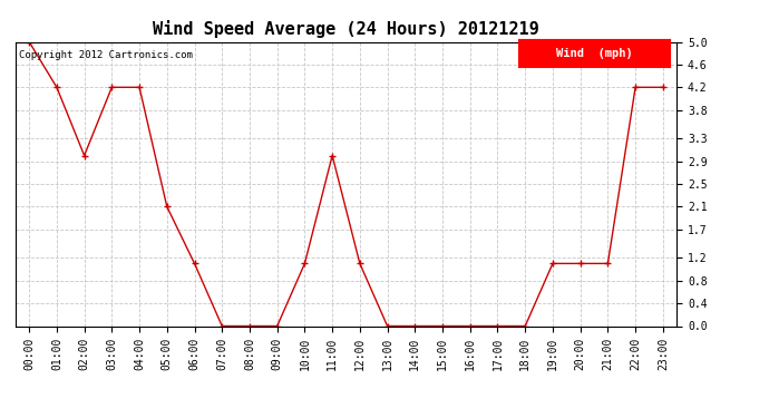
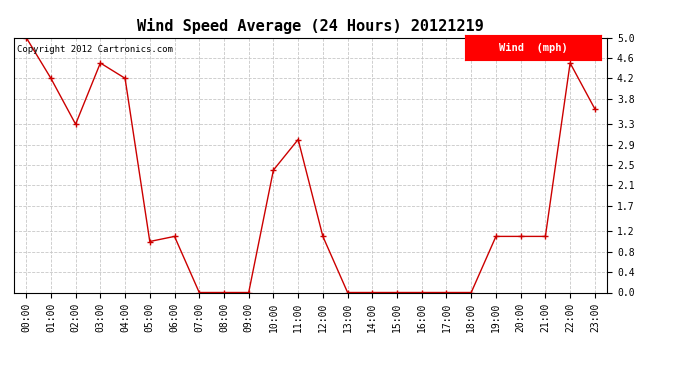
02:00: 3.0 -> 3.3
03:00: 4.2 -> 4.5
05:00: 2.1 -> 1.0
10:00: 1.1 -> 2.4
22:00: 4.2 -> 4.5
23:00: 4.2 -> 3.6
